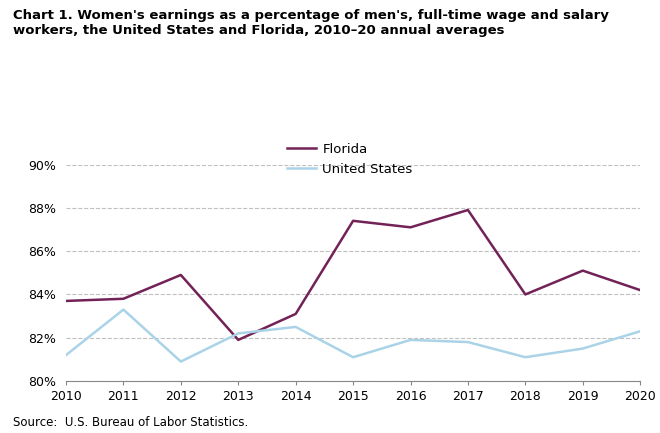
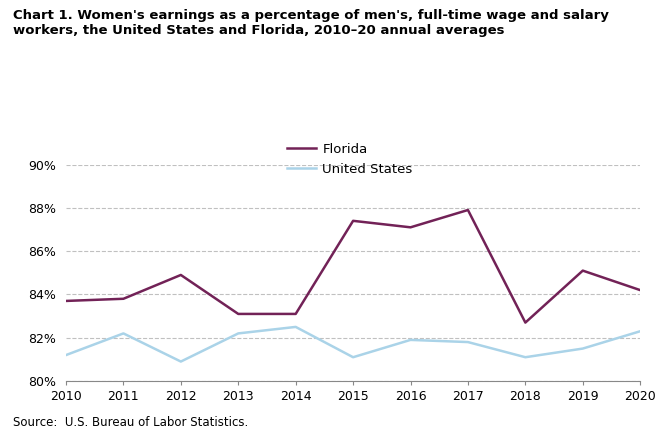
United States/2011: 83.3% -> 82.2%
Florida/2013: 81.9% -> 83.1%
Florida/2018: 84.0% -> 82.7%
